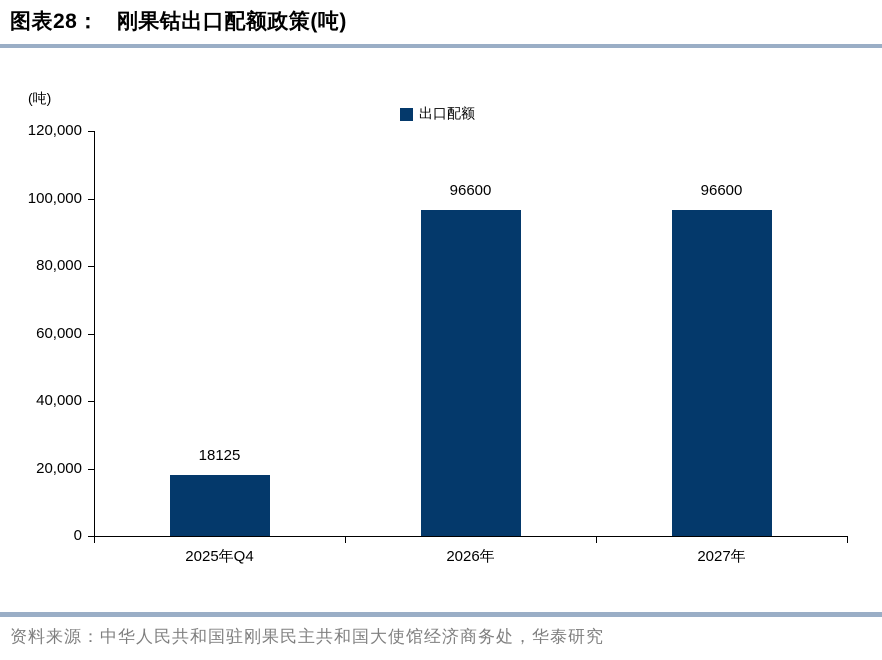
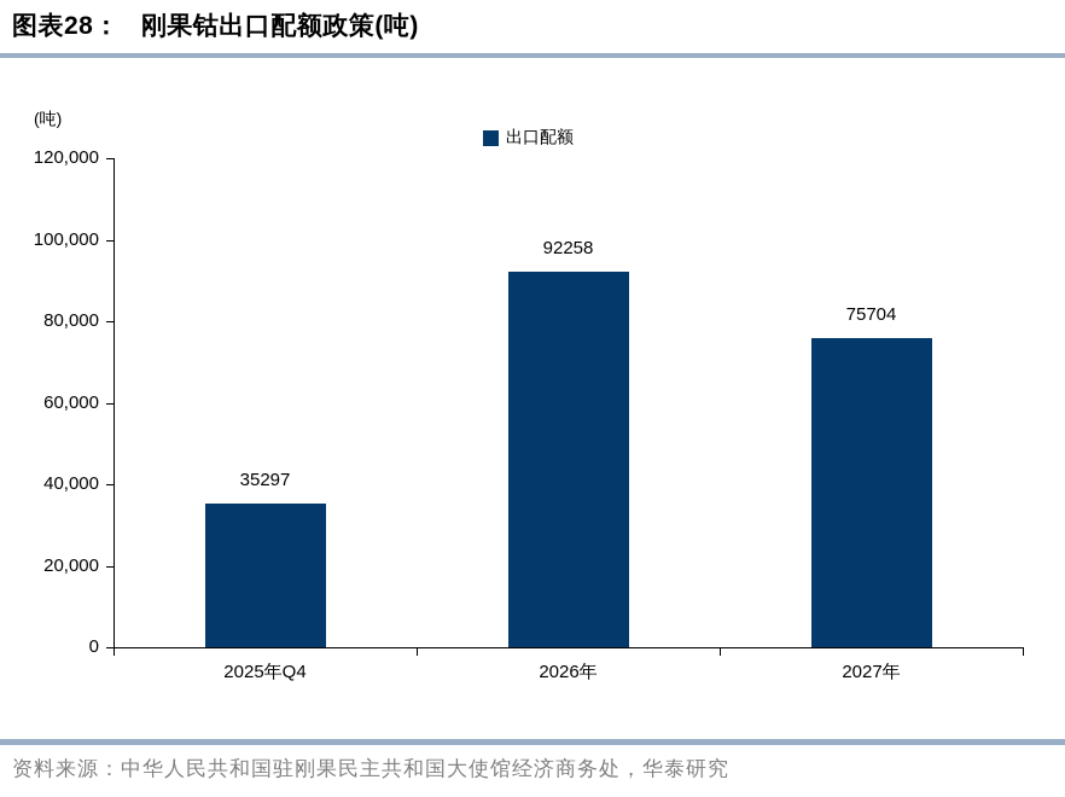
2025年Q4: 18125 -> 35297
2026年: 96600 -> 92258
2027年: 96600 -> 75704
